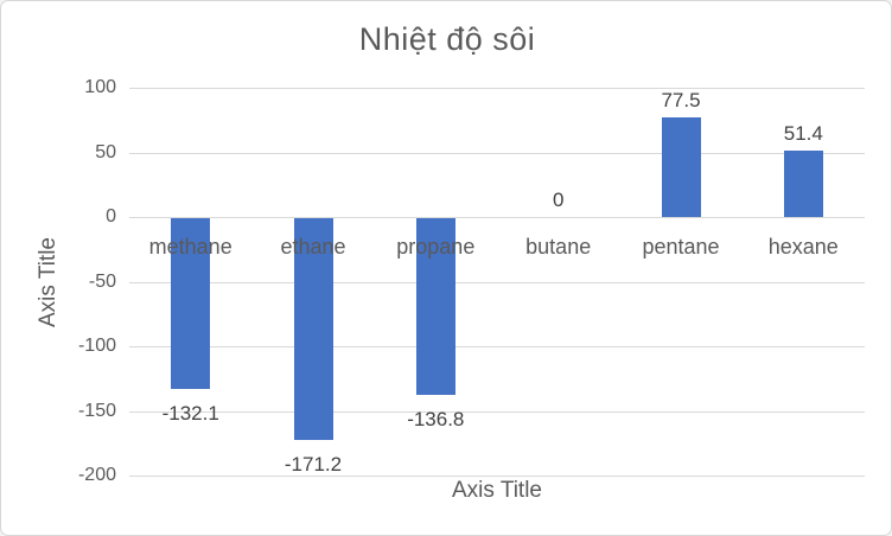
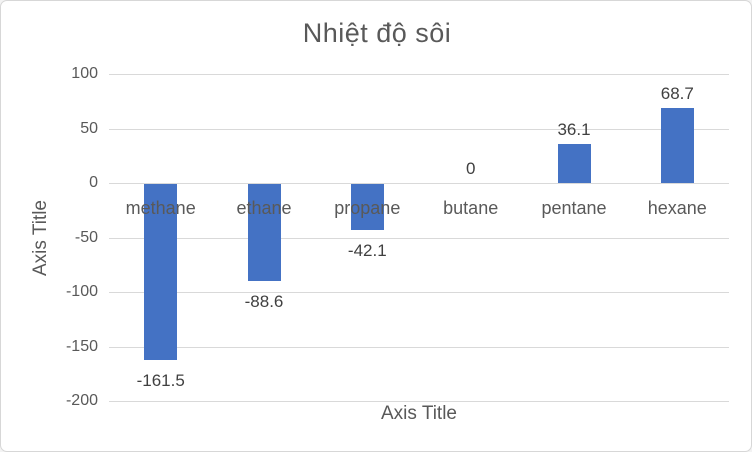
methane: -132.1 -> -161.5
ethane: -171.2 -> -88.6
propane: -136.8 -> -42.1
pentane: 77.5 -> 36.1
hexane: 51.4 -> 68.7
